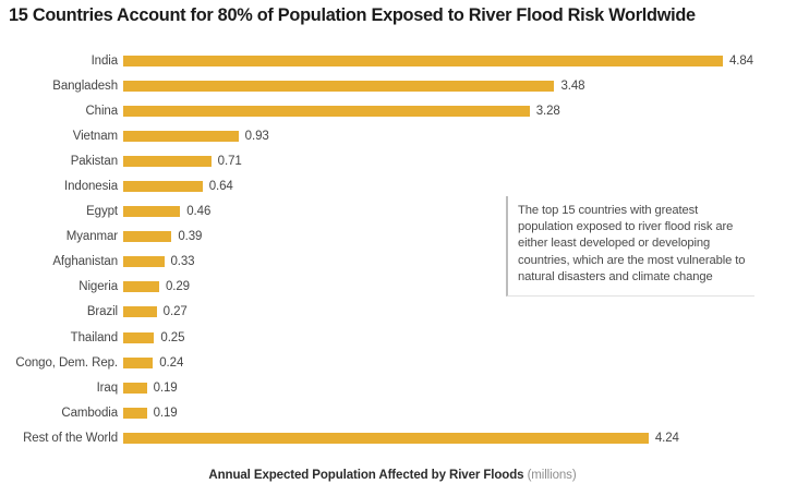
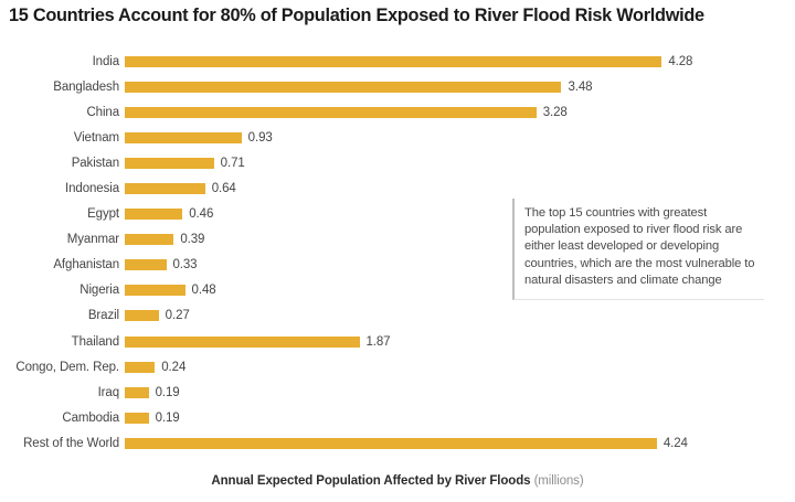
India: 4.84 -> 4.28
Nigeria: 0.29 -> 0.48
Thailand: 0.25 -> 1.87
